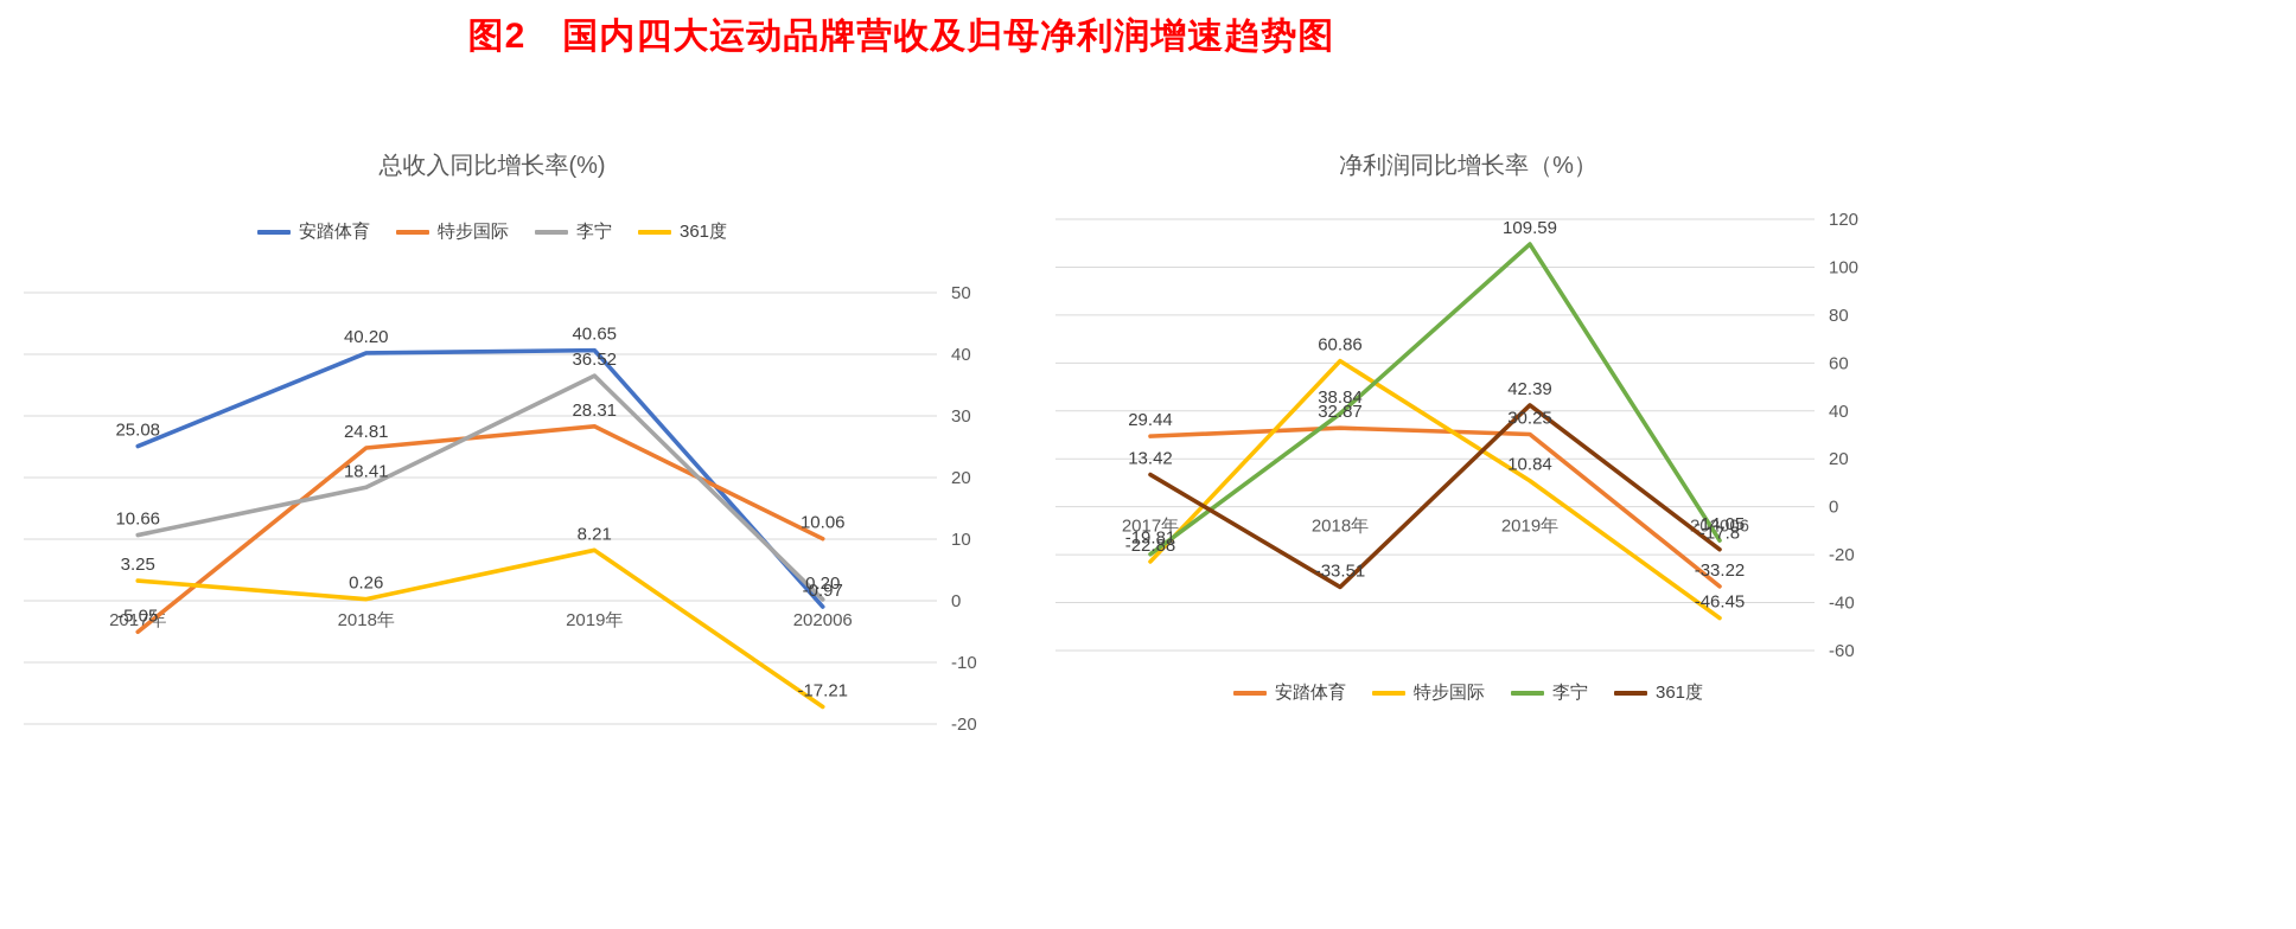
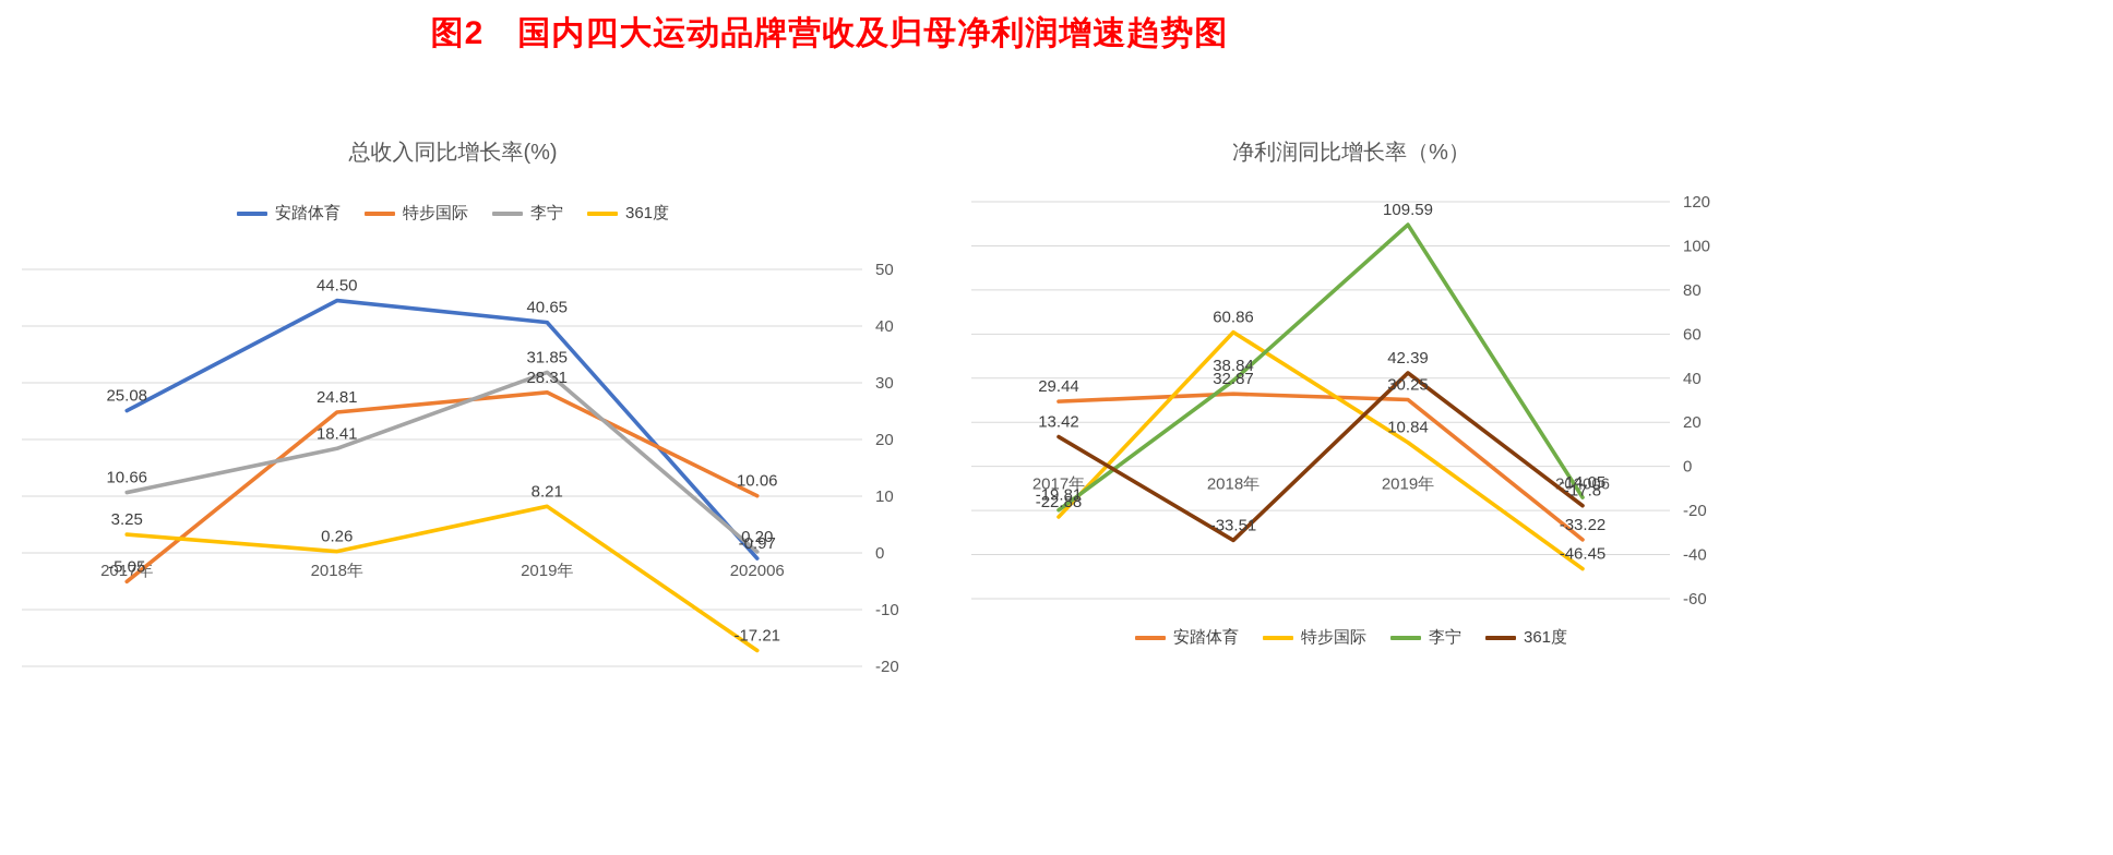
总收入同比增长率(%)/安踏体育/2018年: 40.20 -> 44.50
总收入同比增长率(%)/李宁/2019年: 36.52 -> 31.85
